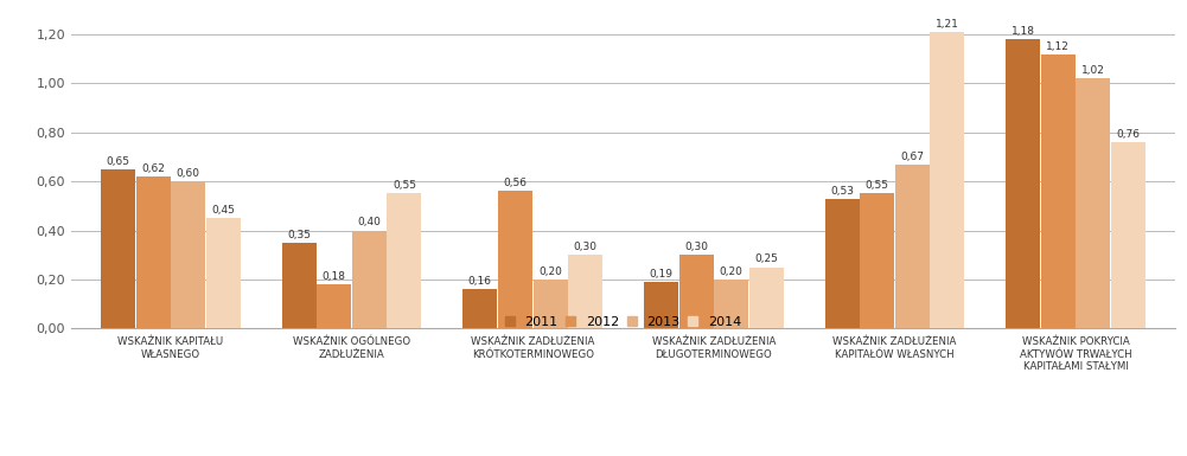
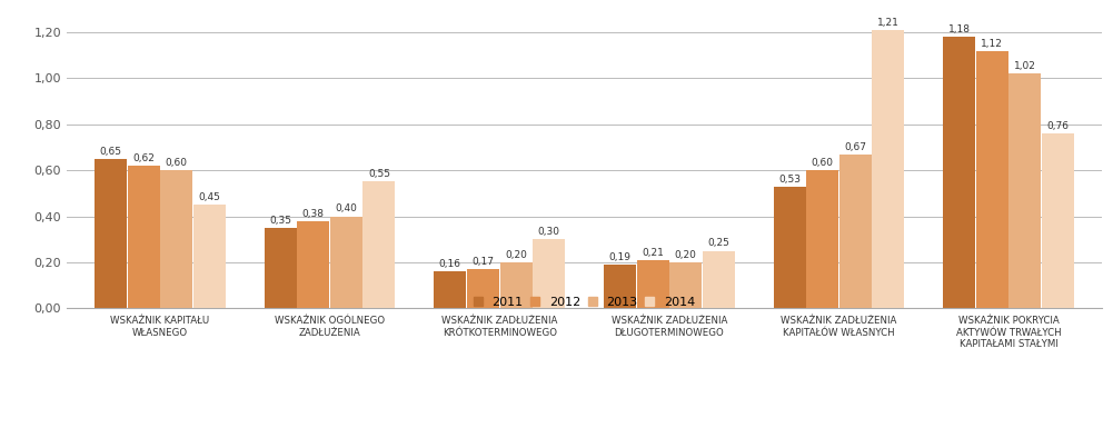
2012/WSKAŹNIK OGÓLNEGO ZADŁUŻENIA: 0,18 -> 0,38
2012/WSKAŹNIK ZADŁUŻENIA KRÓTKOTERMINOWEGO: 0,56 -> 0,17
2012/WSKAŹNIK ZADŁUŻENIA DŁUGOTERMINOWEGO: 0,30 -> 0,21
2012/WSKAŹNIK ZADŁUŻENIA KAPITAŁÓW WŁASNYCH: 0,55 -> 0,60
